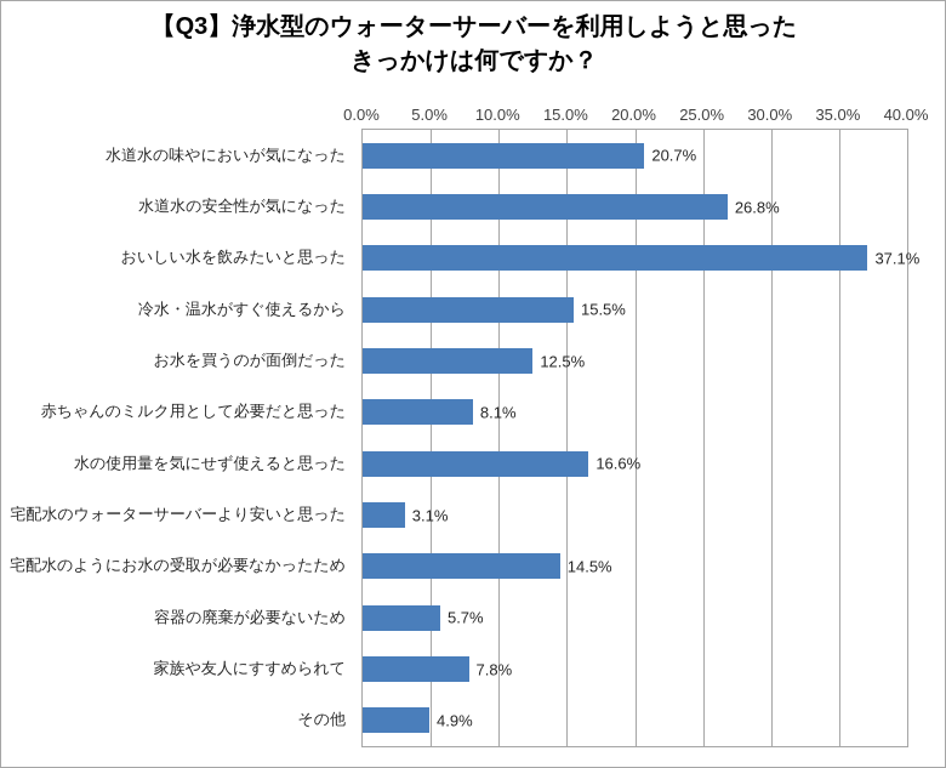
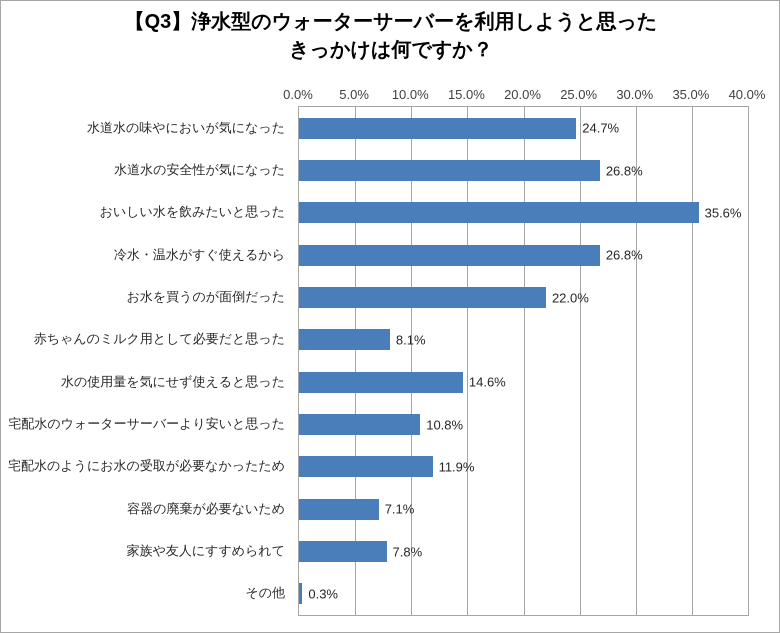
水道水の味やにおいが気になった: 20.7% -> 24.7%
おいしい水を飲みたいと思った: 37.1% -> 35.6%
冷水・温水がすぐ使えるから: 15.5% -> 26.8%
お水を買うのが面倒だった: 12.5% -> 22.0%
水の使用量を気にせず使えると思った: 16.6% -> 14.6%
宅配水のウォーターサーバーより安いと思った: 3.1% -> 10.8%
宅配水のようにお水の受取が必要なかったため: 14.5% -> 11.9%
容器の廃棄が必要ないため: 5.7% -> 7.1%
その他: 4.9% -> 0.3%
